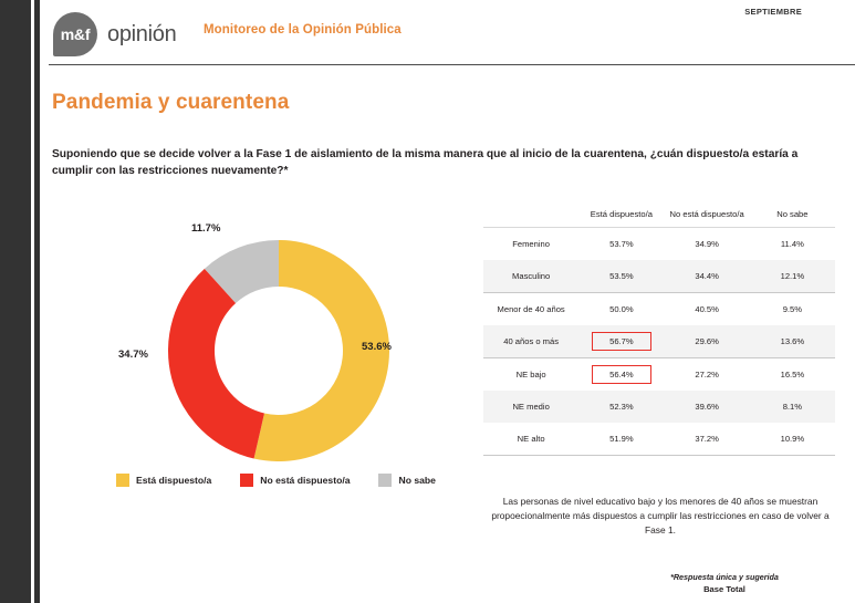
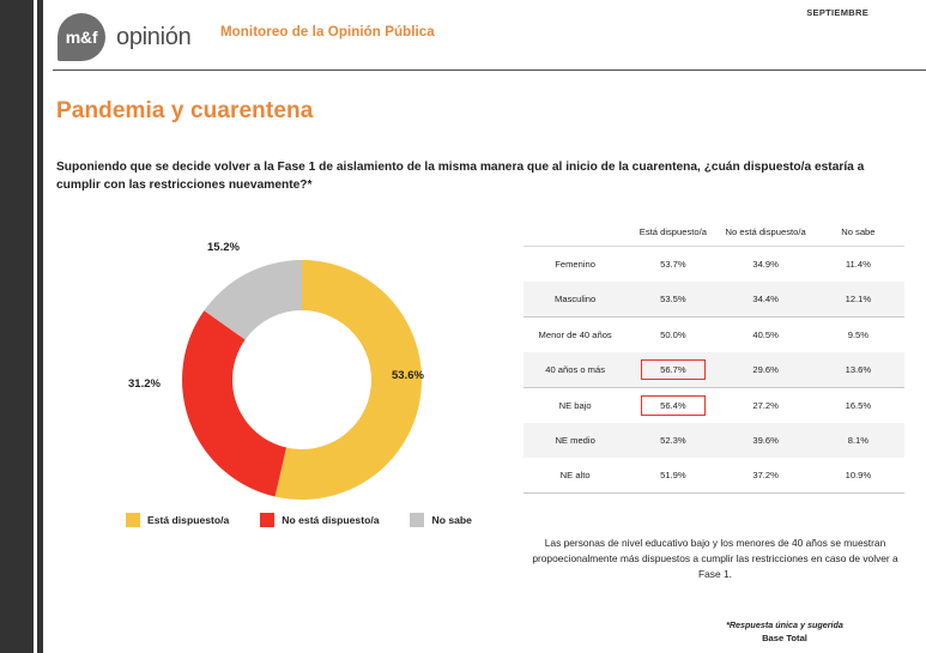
No está dispuesto/a: 34.7% -> 31.2%
No sabe: 11.7% -> 15.2%
